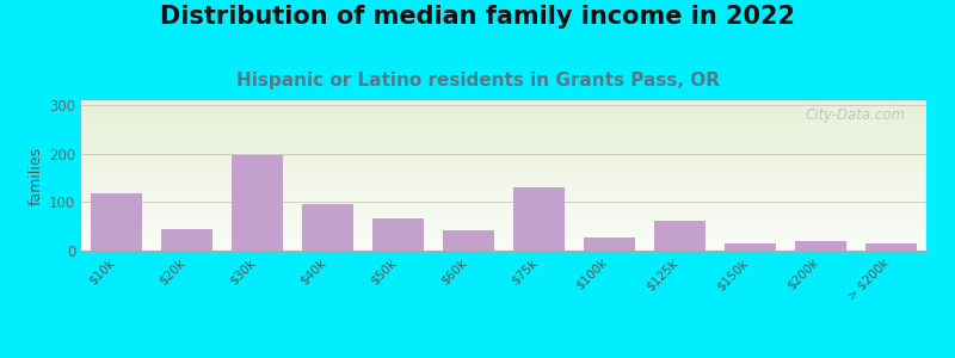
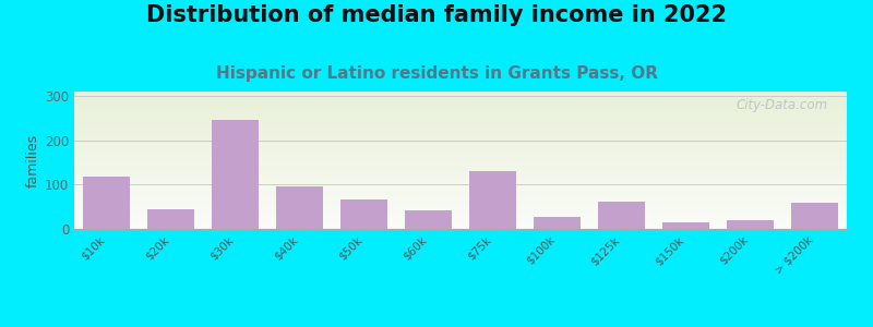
$30k: 197 -> 245
> $200k: 15 -> 60
